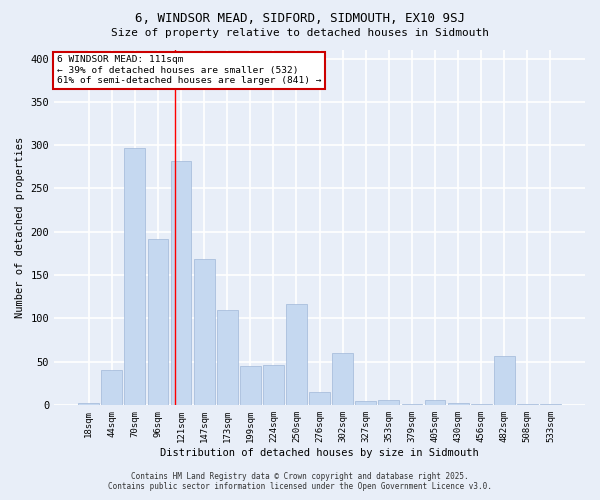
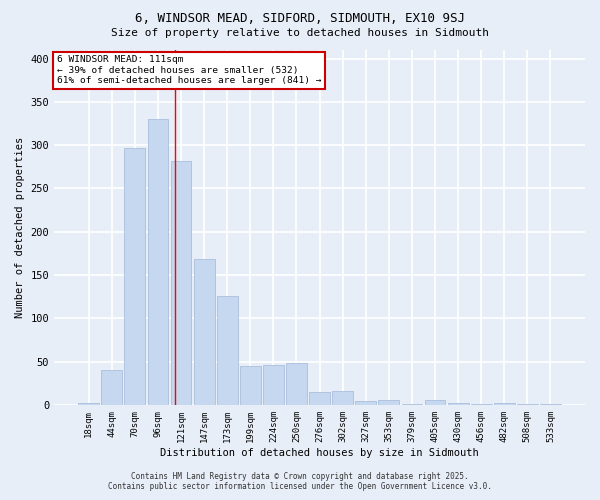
96sqm: 192 -> 330
173sqm: 110 -> 126
250sqm: 116 -> 48
302sqm: 60 -> 16
482sqm: 56 -> 2
